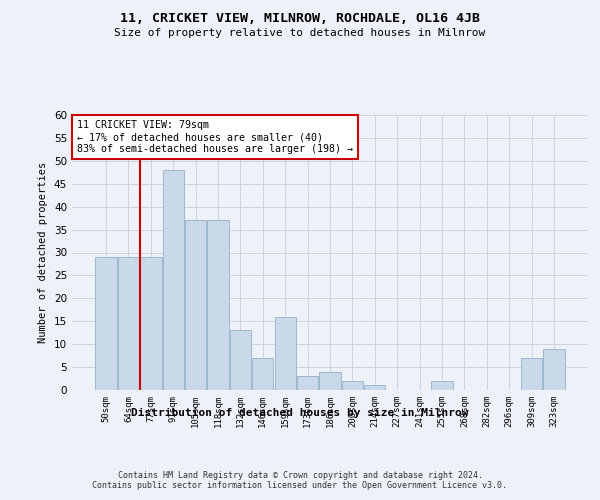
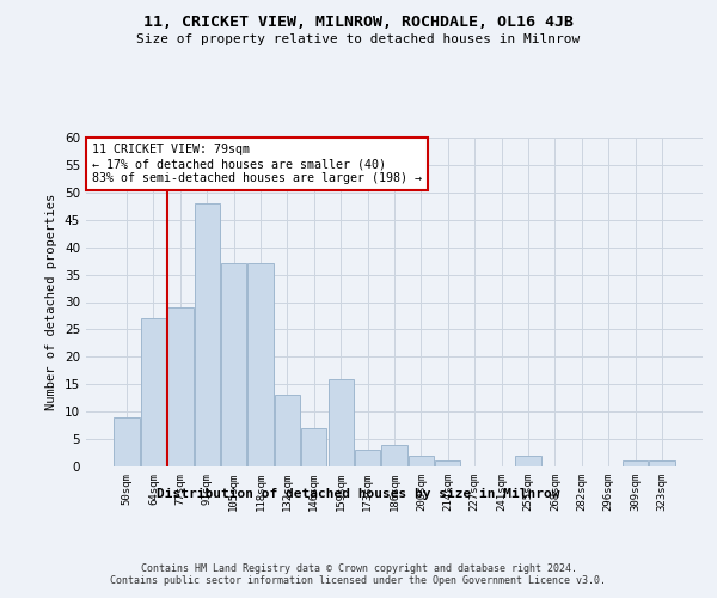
50sqm: 29 -> 9
64sqm: 29 -> 27
309sqm: 7 -> 1
323sqm: 9 -> 1
